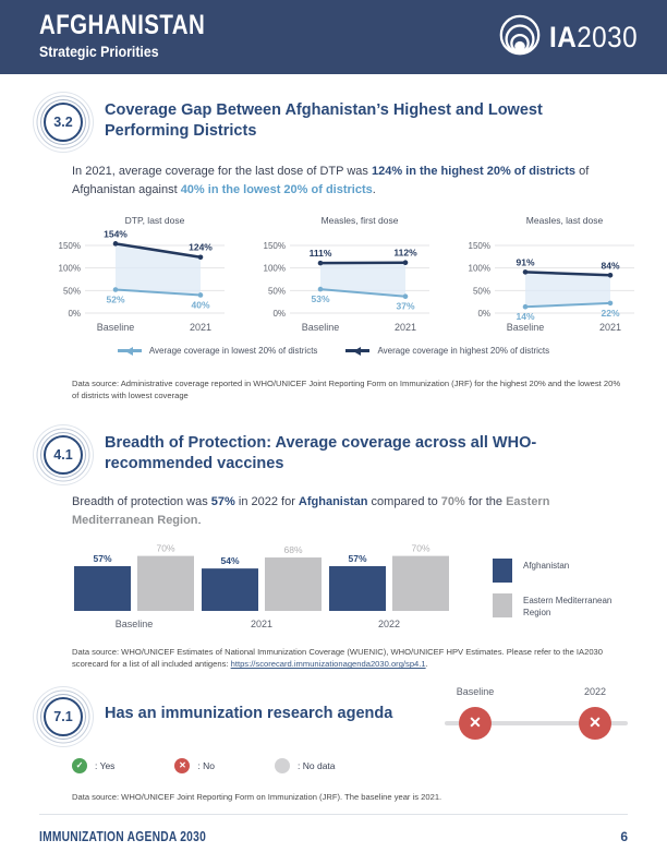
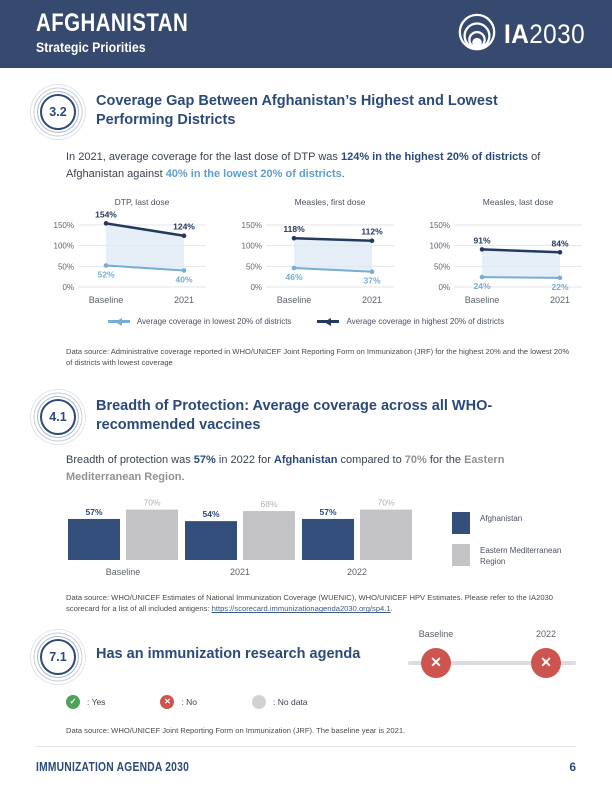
Measles, first dose/Average coverage in highest 20% of districts/Baseline: 111% -> 118%
Measles, first dose/Average coverage in lowest 20% of districts/Baseline: 53% -> 46%
Measles, last dose/Average coverage in lowest 20% of districts/Baseline: 14% -> 24%
